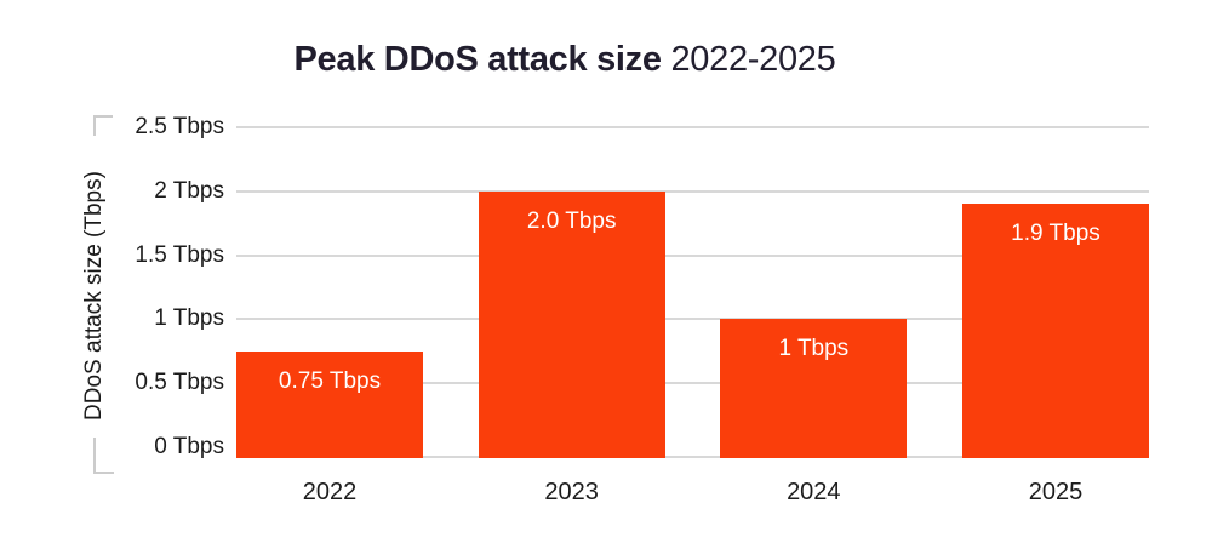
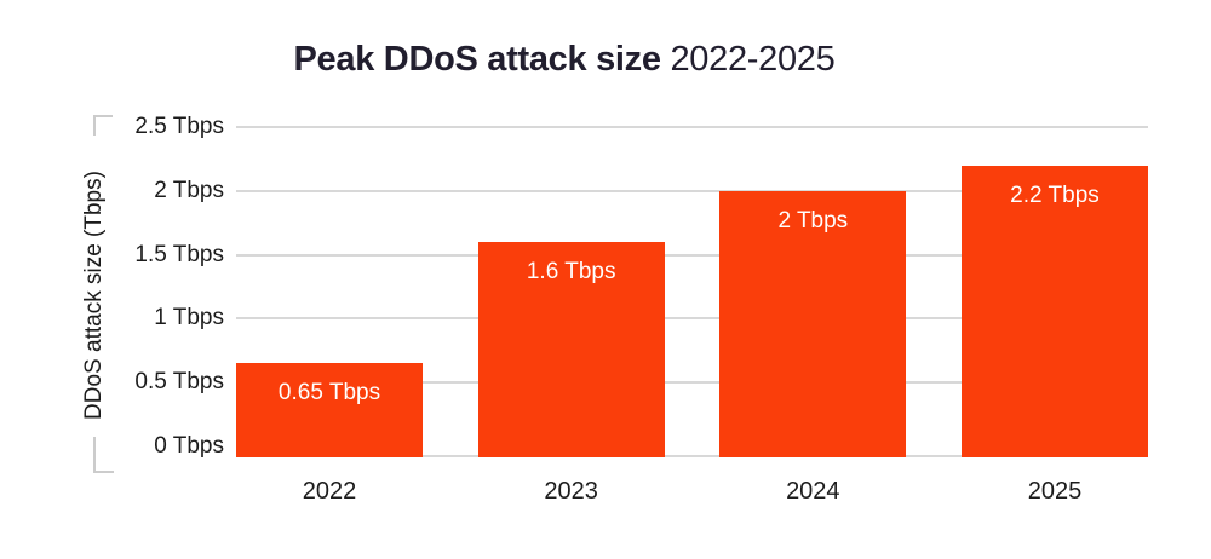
2022: 0.75 -> 0.65
2023: 2.0 -> 1.6
2024: 1 -> 2
2025: 1.9 -> 2.2
